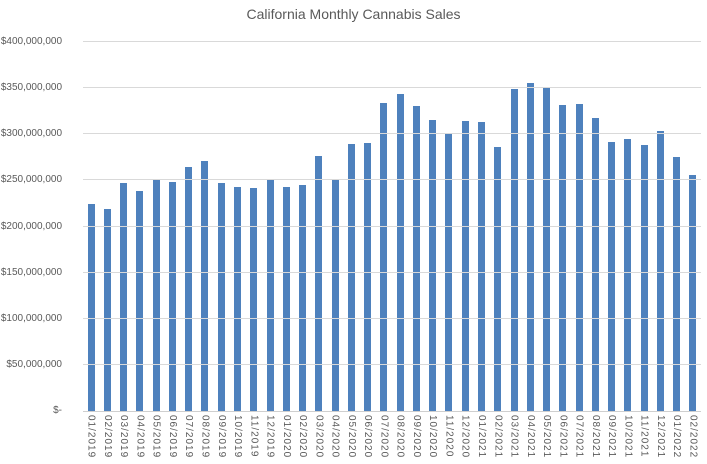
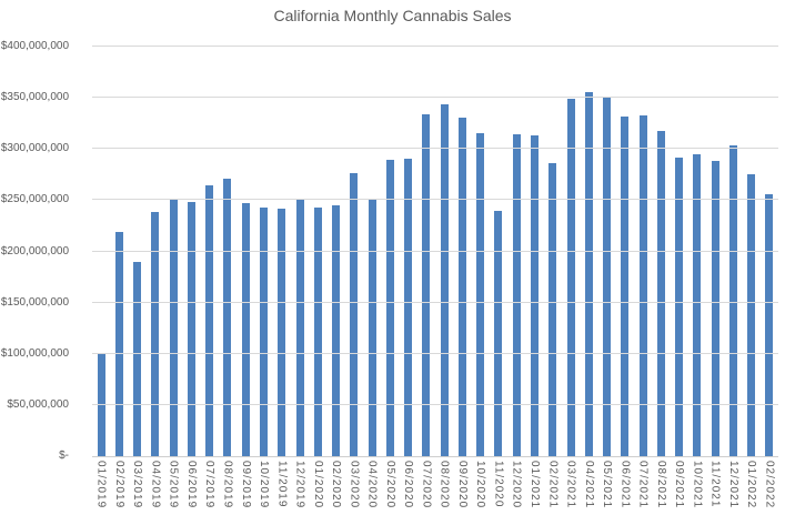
01/2019: $220000000 -> $100000000
03/2019: $250000000 -> $190000000
11/2020: $300000000 -> $240000000
